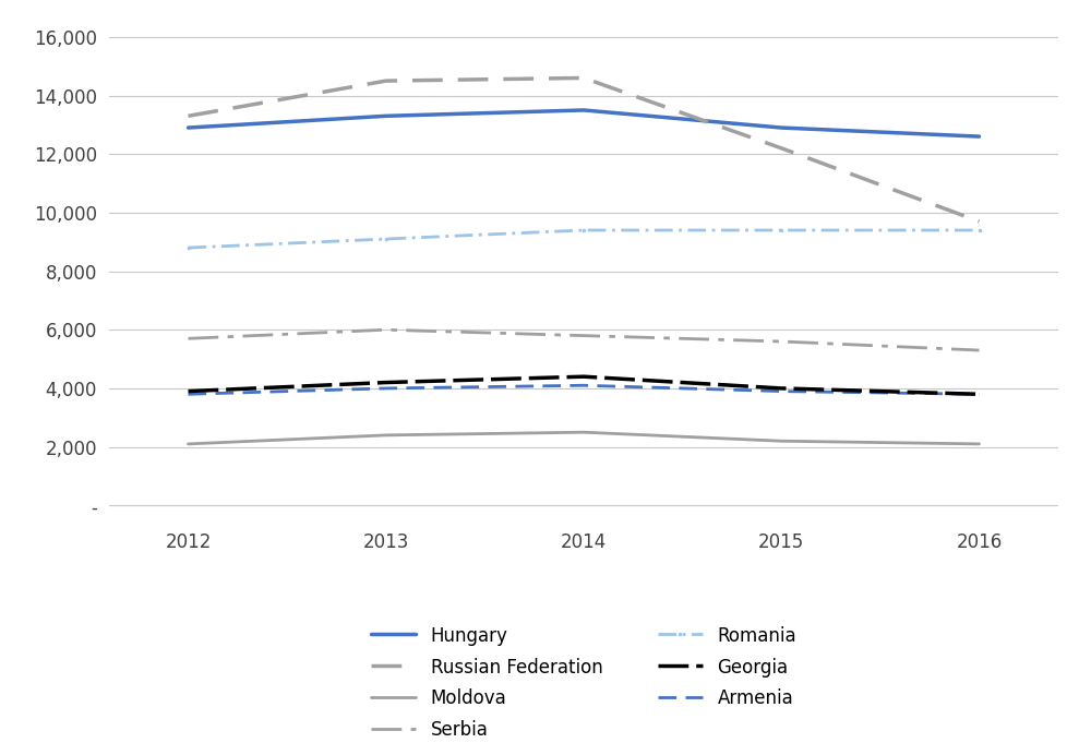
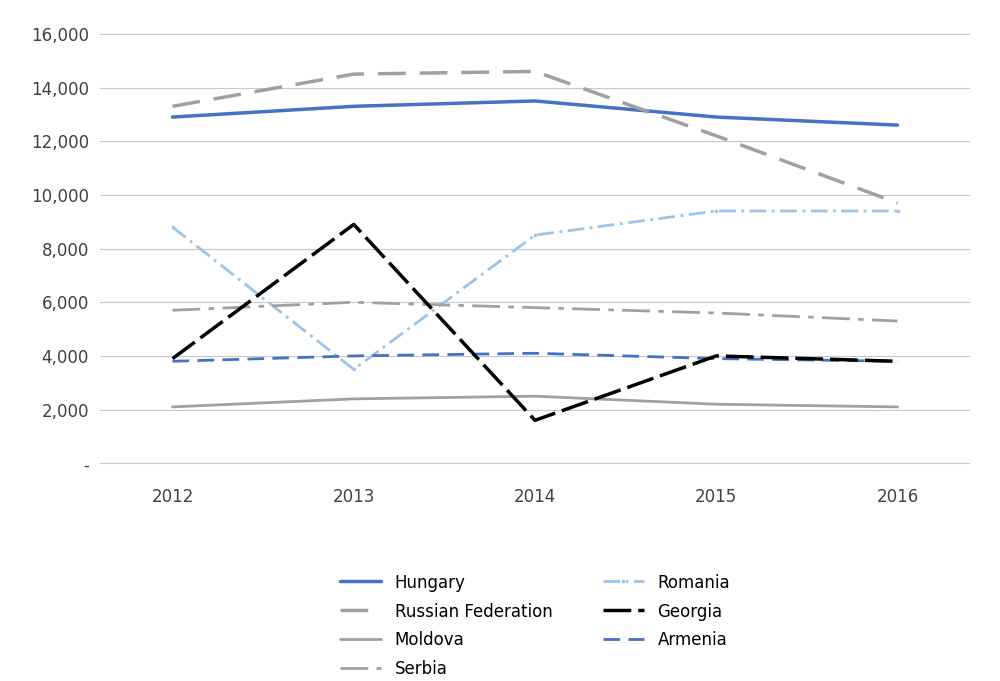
Romania/2013: 9,100 -> 3,500
Georgia/2013: 4,200 -> 8,900
Romania/2014: 9,400 -> 8,500
Georgia/2014: 4,400 -> 1,600
